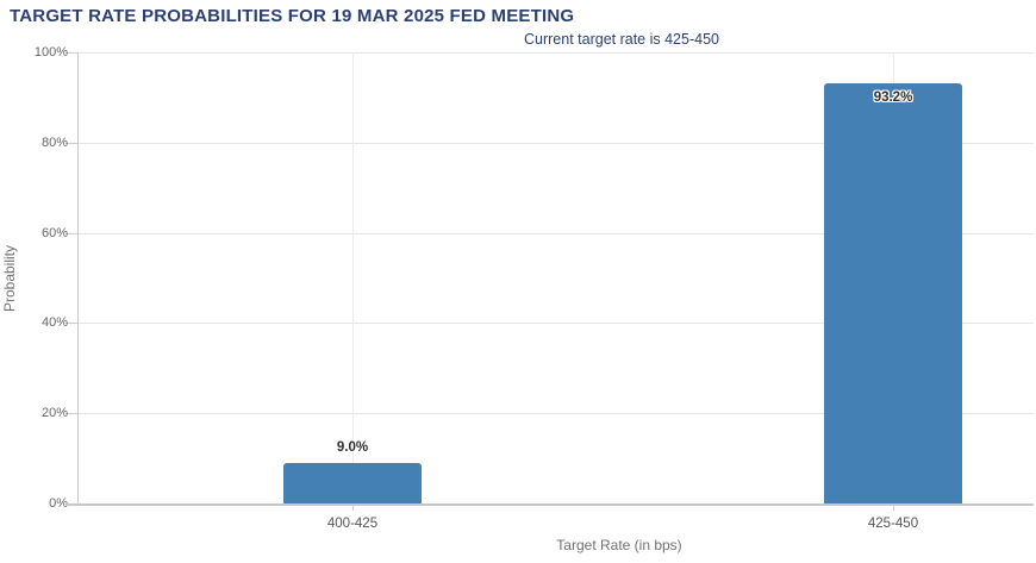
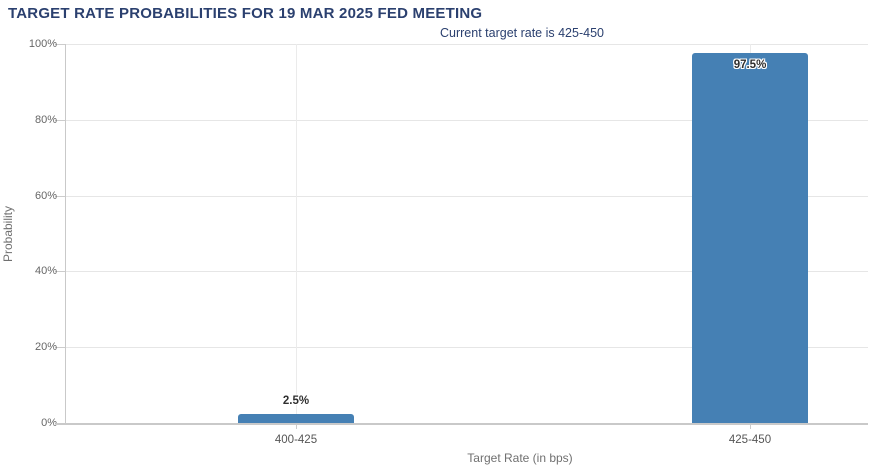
400-425: 9.0% -> 2.5%
425-450: 93.2% -> 97.5%
